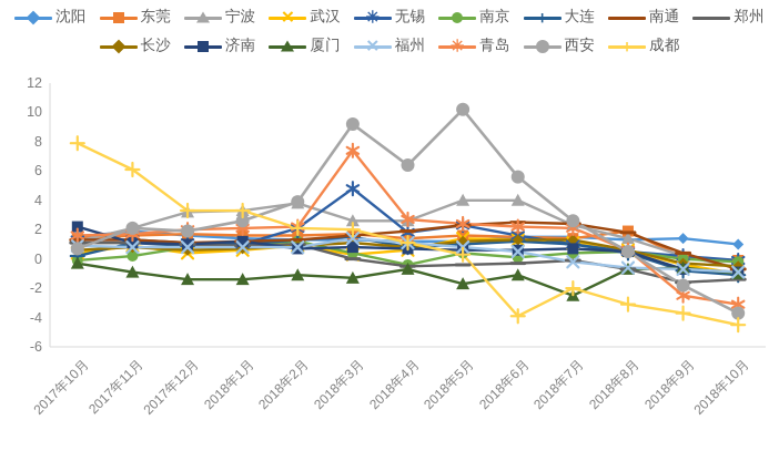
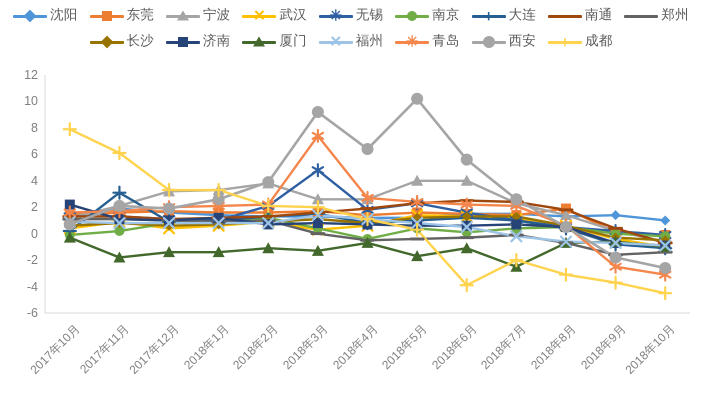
大连/2017年11月: 1.1 -> 3.1
厦门/2017年11月: -0.9 -> -1.8
西安/2018年10月: -3.7 -> -2.6
